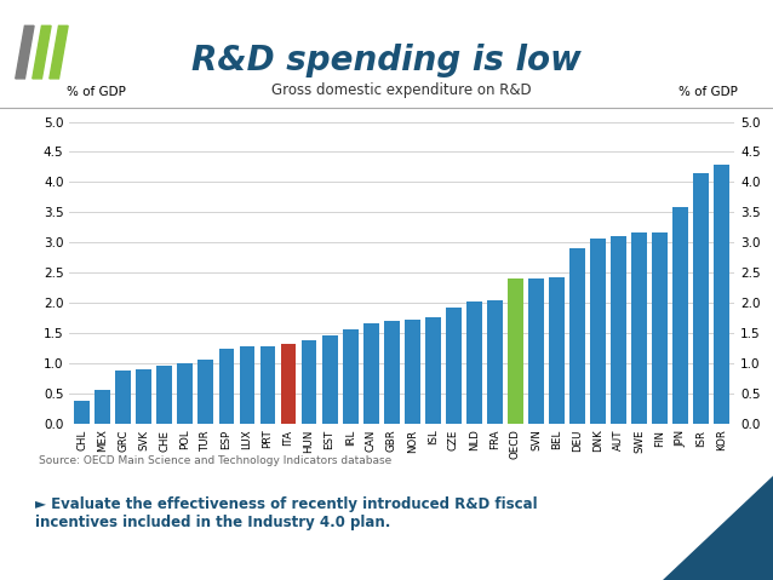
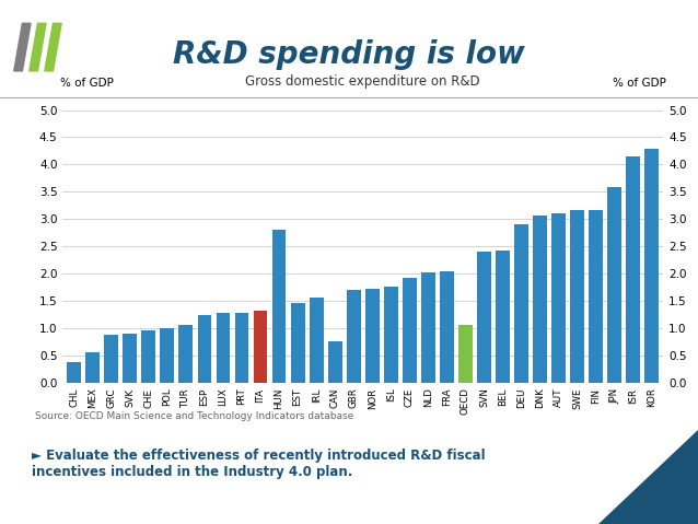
HUN: 1.38 -> 2.80
CAN: 1.65 -> 0.75
OECD: 2.40 -> 1.05
